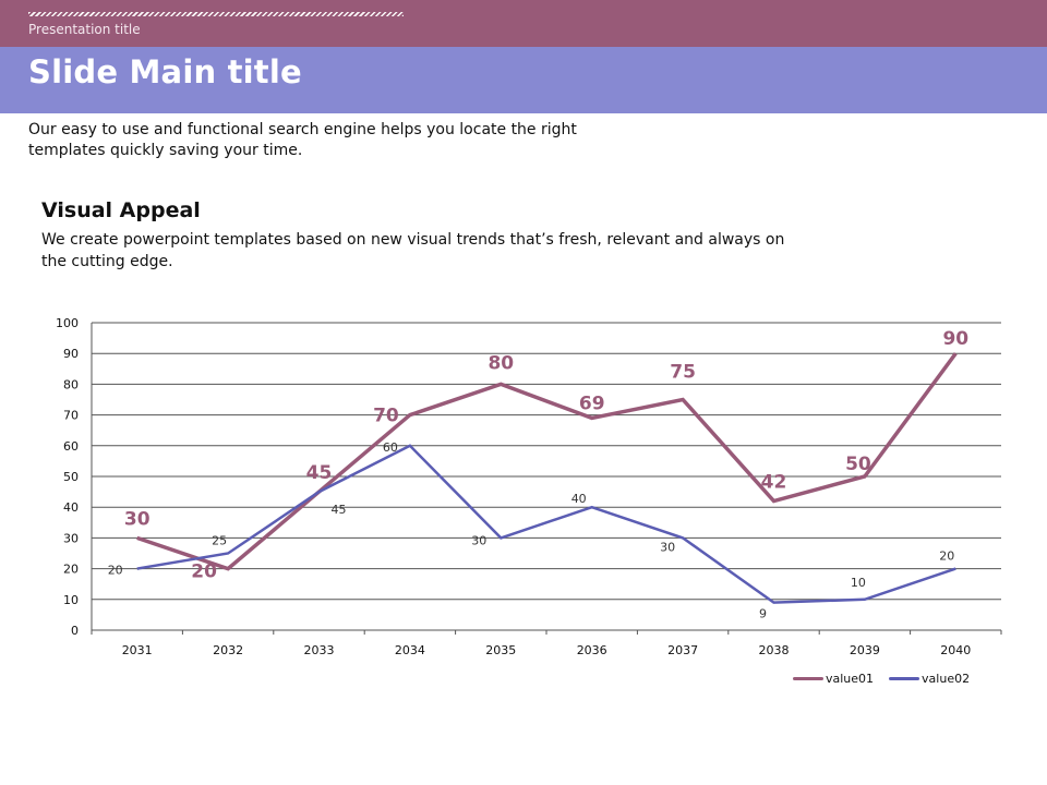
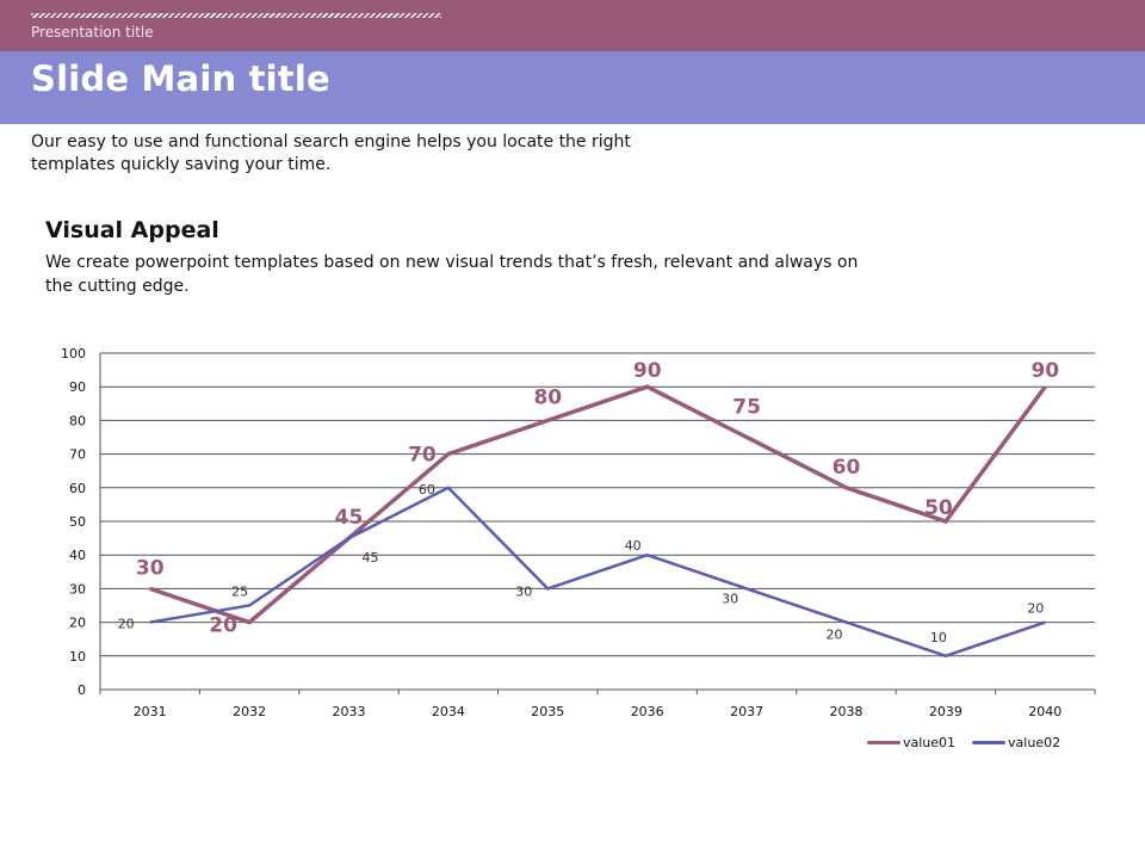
value01/2036: 69 -> 90
value01/2038: 42 -> 60
value02/2038: 9 -> 20
